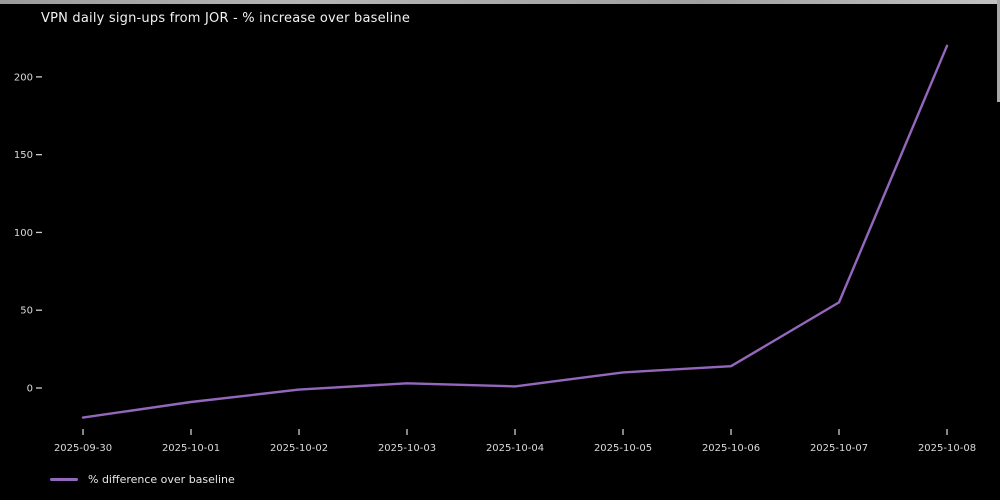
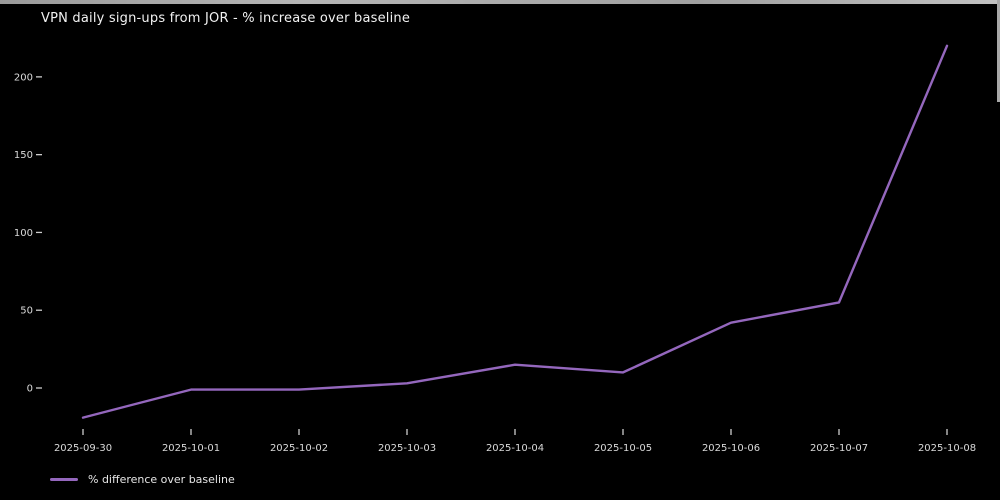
2025-10-01: -9 -> -1
2025-10-04: 1 -> 15
2025-10-06: 14 -> 42
